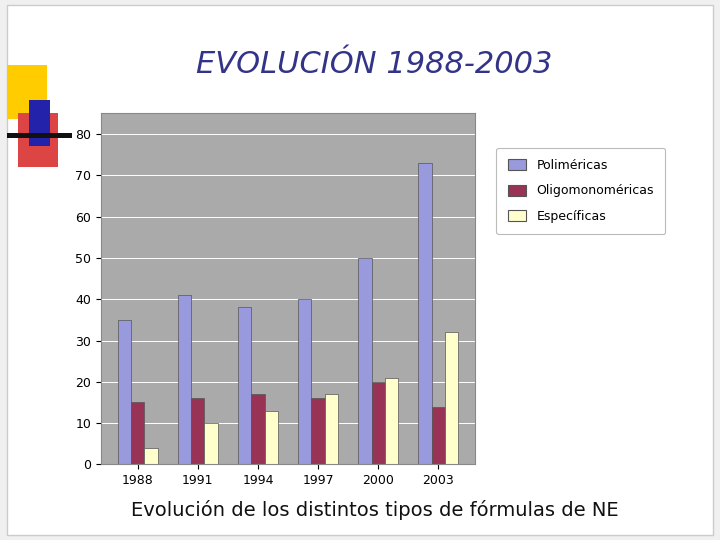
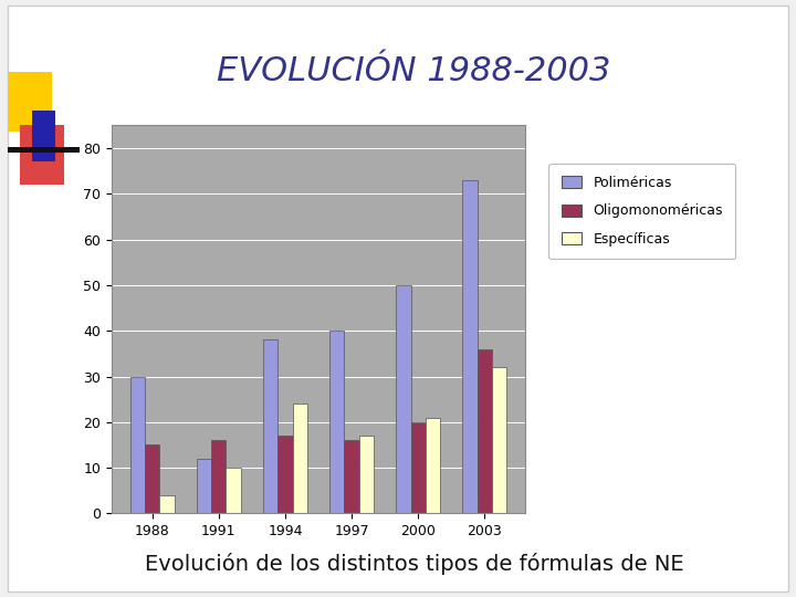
Poliméricas/1988: 35 -> 30
Poliméricas/1991: 41 -> 12
Específicas/1994: 13 -> 24
Oligomonoméricas/2003: 14 -> 36
